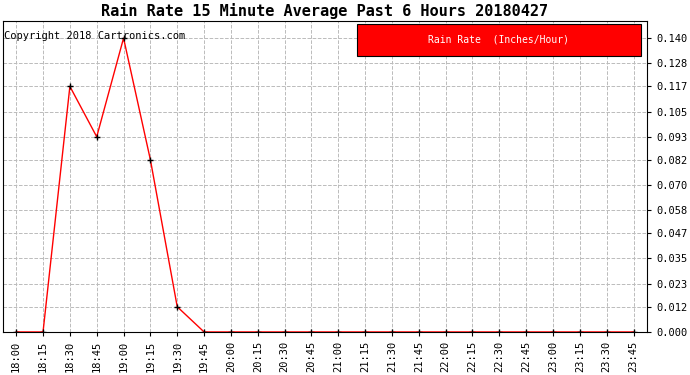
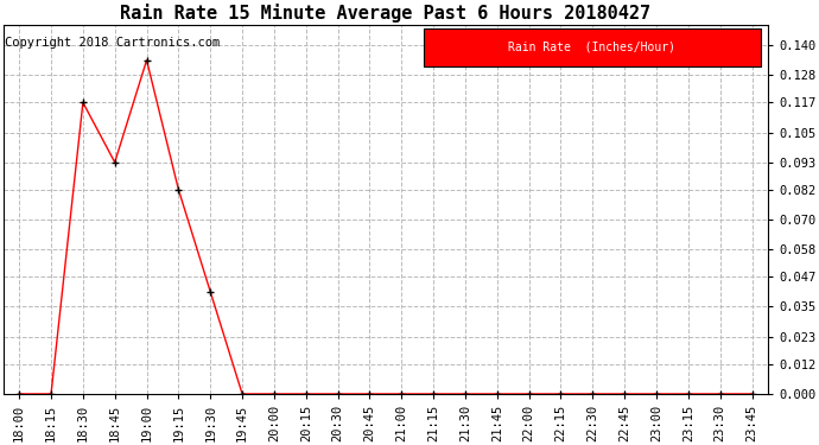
19:00: 0.140 -> 0.134
19:30: 0.012 -> 0.041
